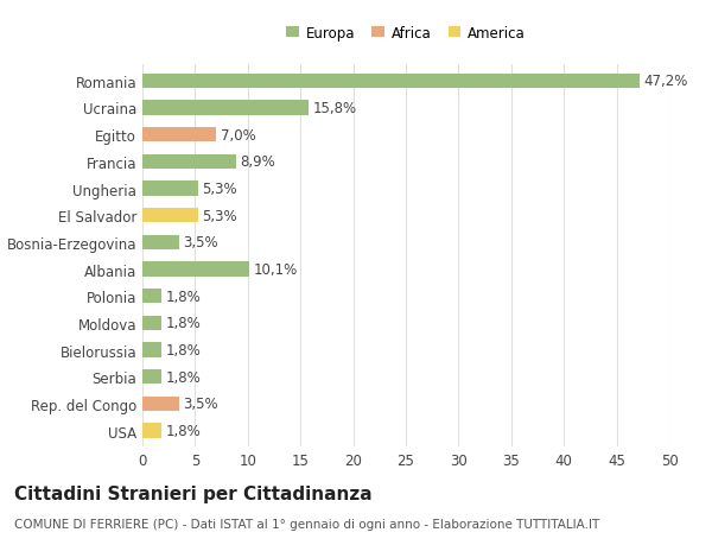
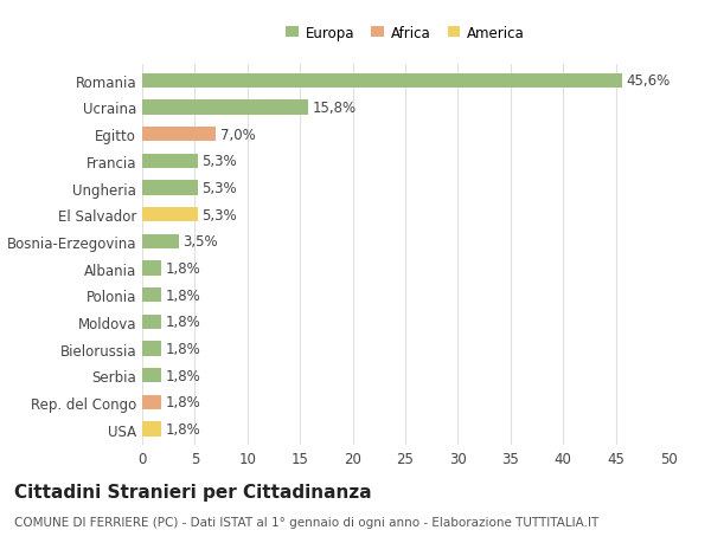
Romania: 47,2% -> 45,6%
Francia: 8,9% -> 5,3%
Albania: 10,1% -> 1,8%
Rep. del Congo: 3,5% -> 1,8%
